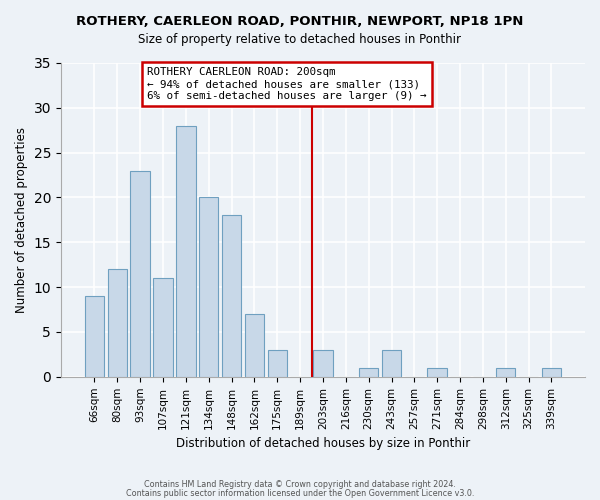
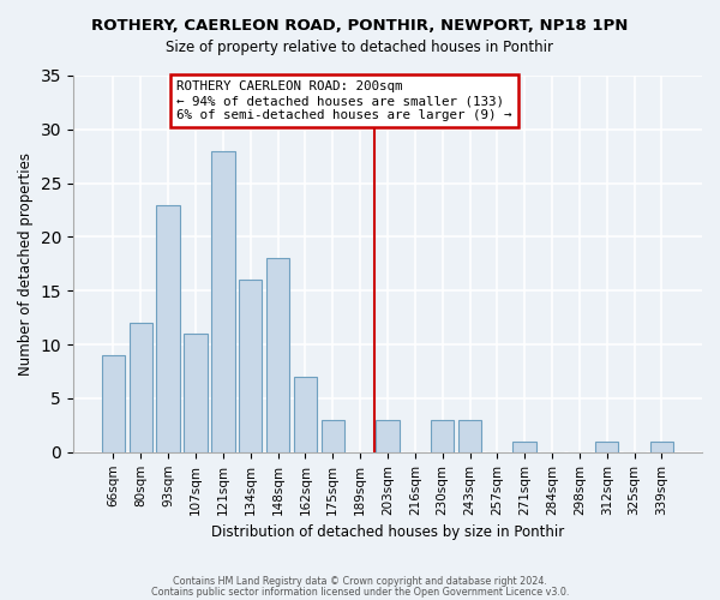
134sqm: 20 -> 16
230sqm: 1 -> 3
